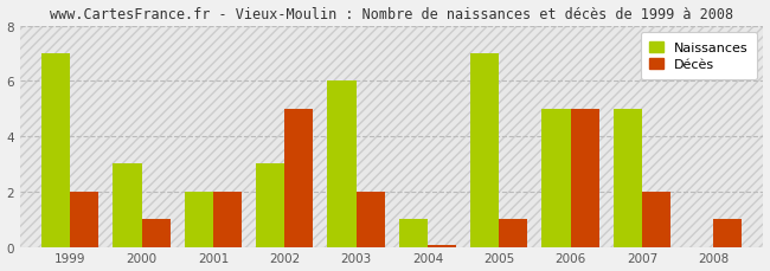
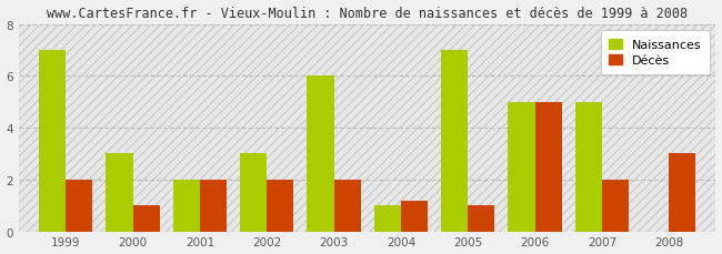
Décès/2002: 5.00 -> 2.00
Décès/2004: 0.08 -> 1.20
Décès/2008: 1.00 -> 3.00
